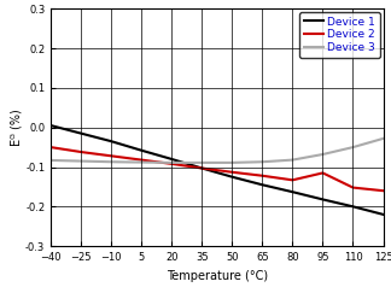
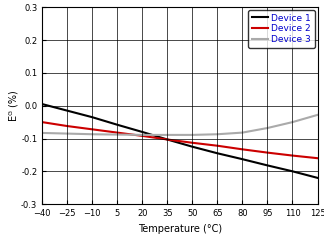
Device 2/95: -0.115 -> -0.143
